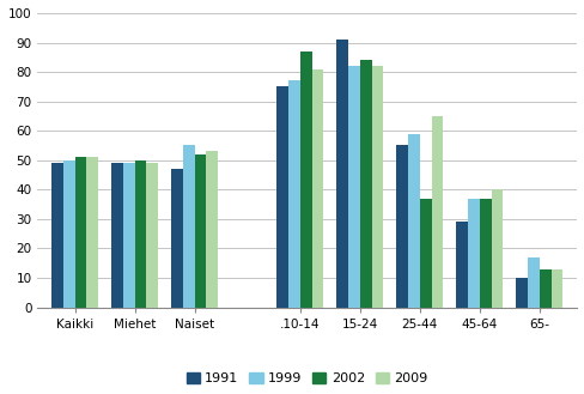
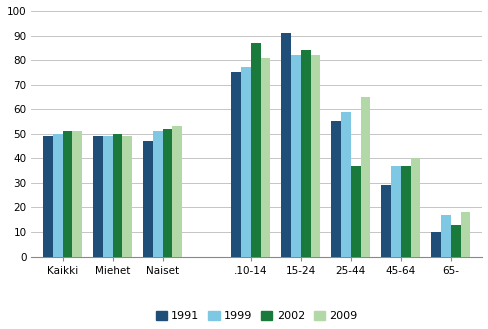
1999/Naiset: 55 -> 51
2009/65-: 13 -> 18
